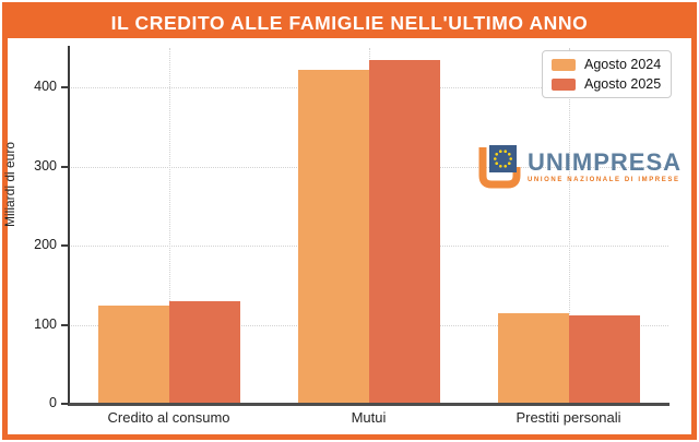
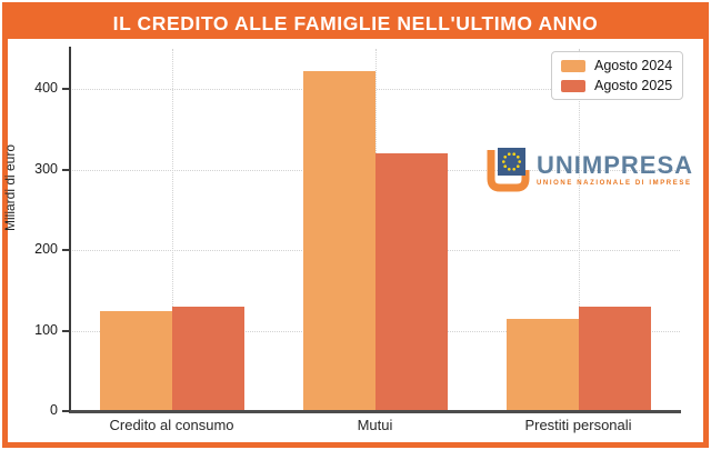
Agosto 2025/Mutui: 440 -> 320
Agosto 2025/Prestiti personali: 110 -> 130
